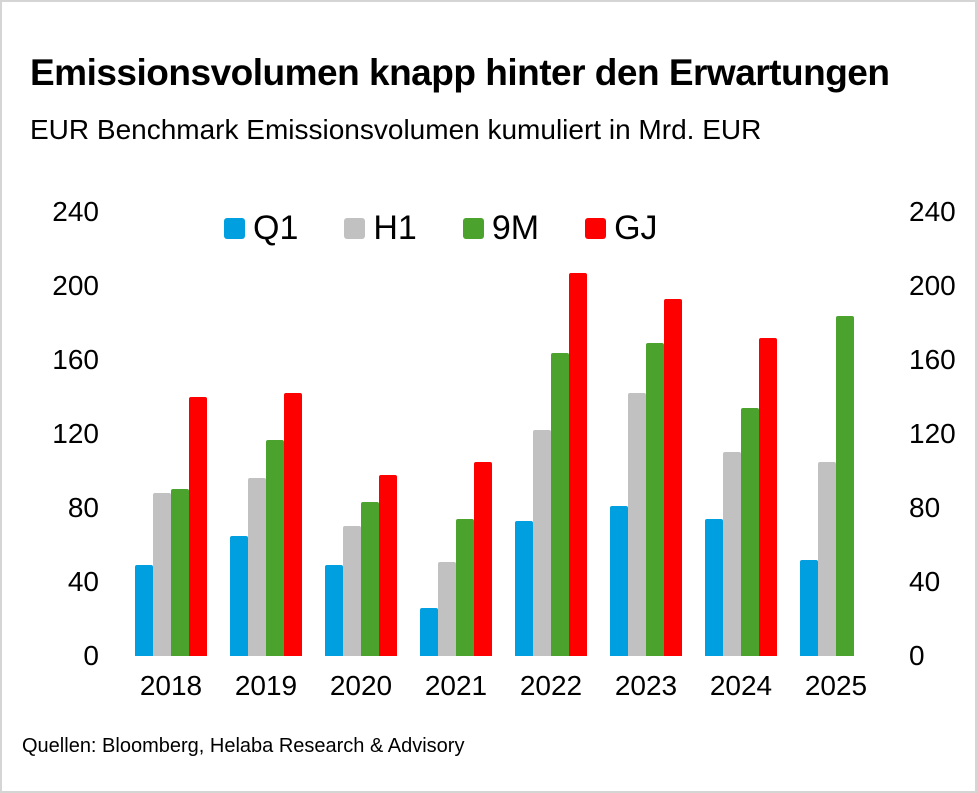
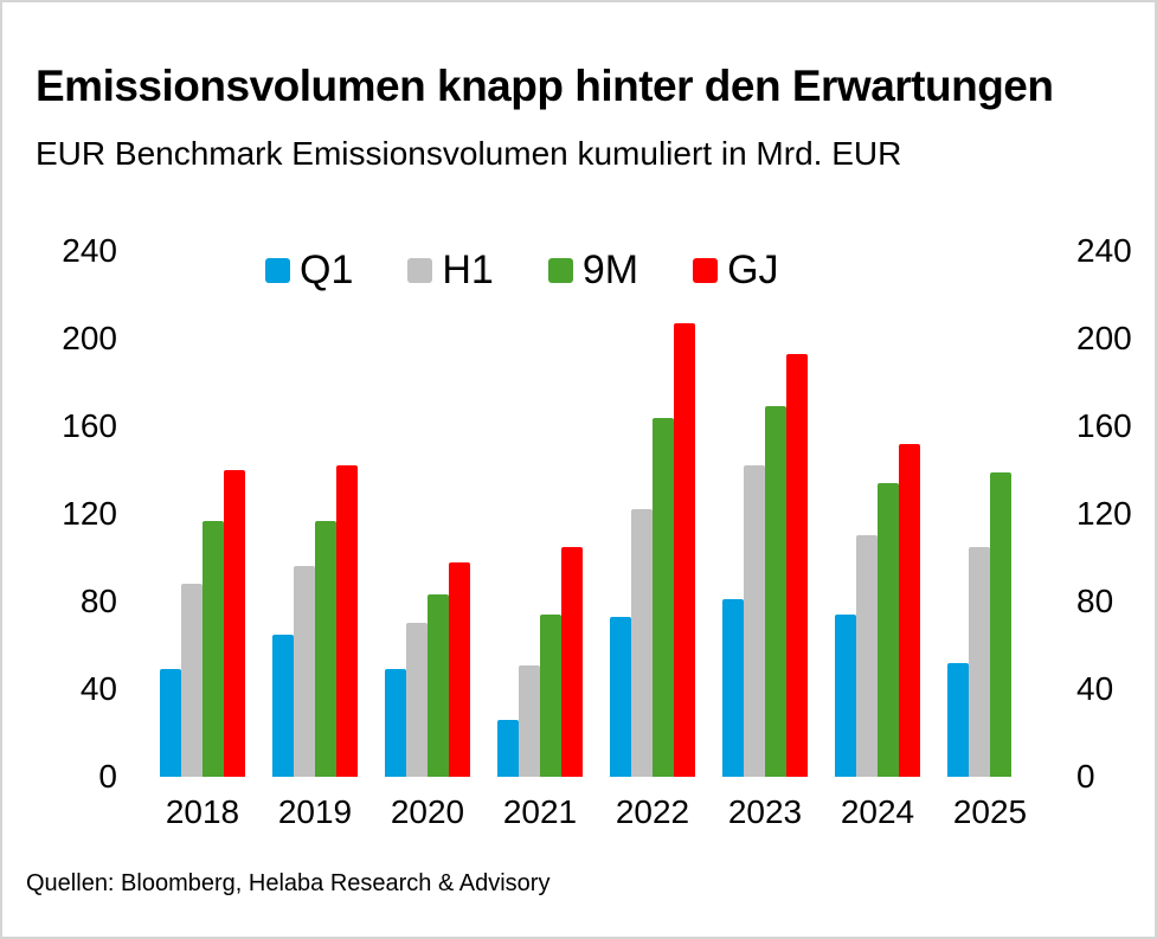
9M/2018: 90 -> 117
GJ/2024: 172 -> 152
9M/2025: 184 -> 139
